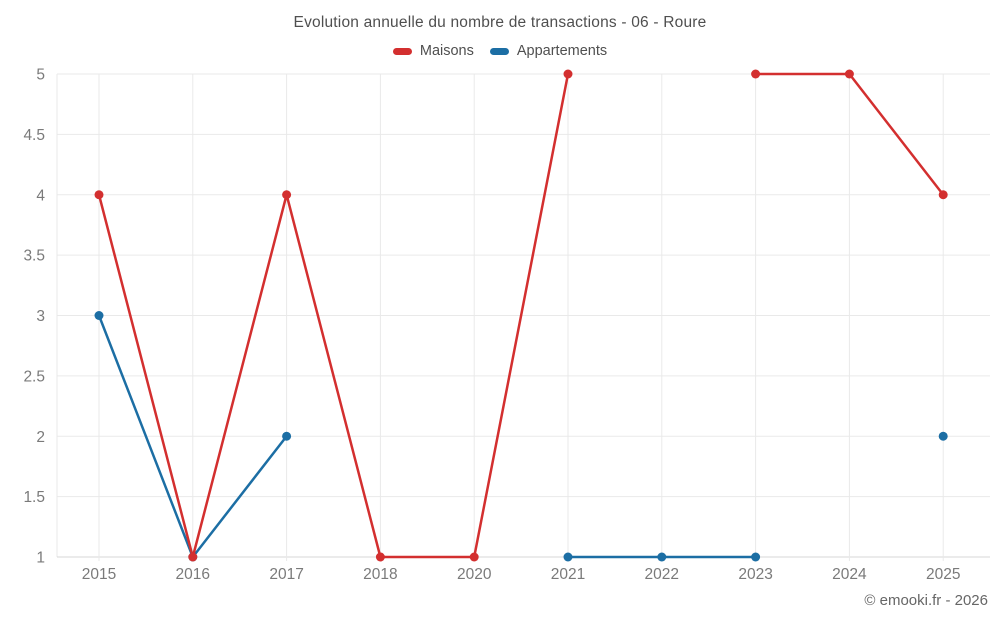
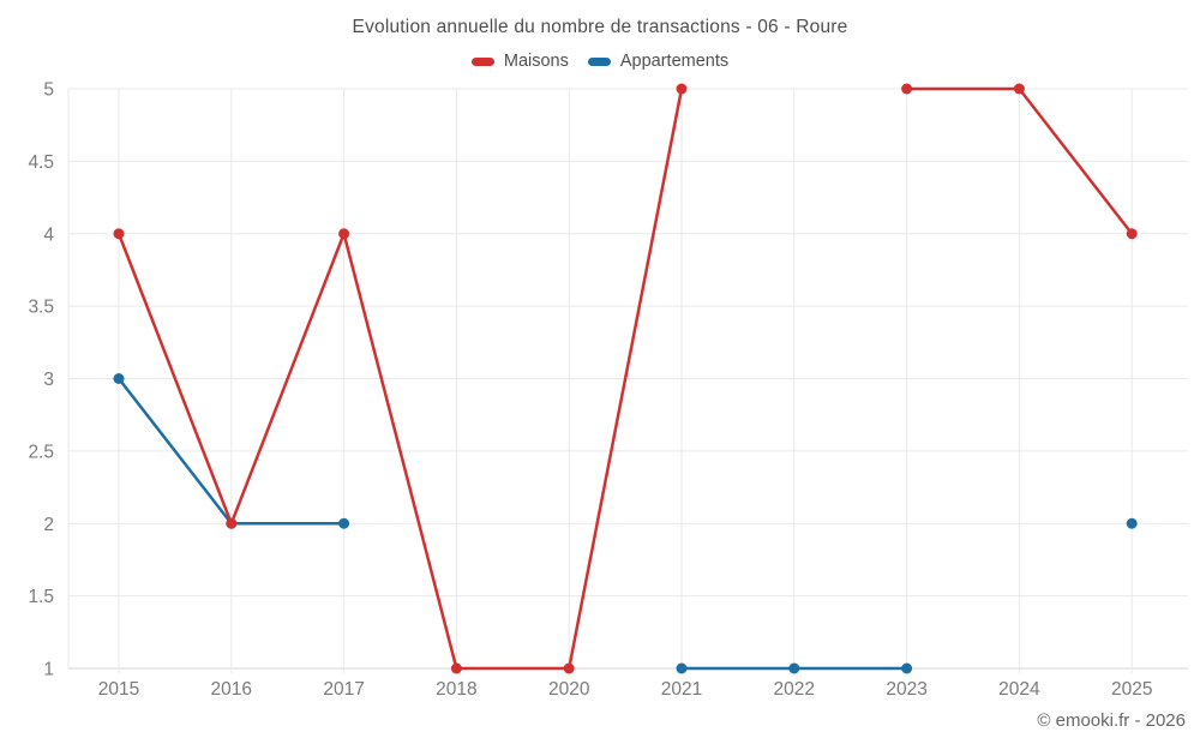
Maisons/2016: 1 -> 2
Appartements/2016: 1 -> 2
